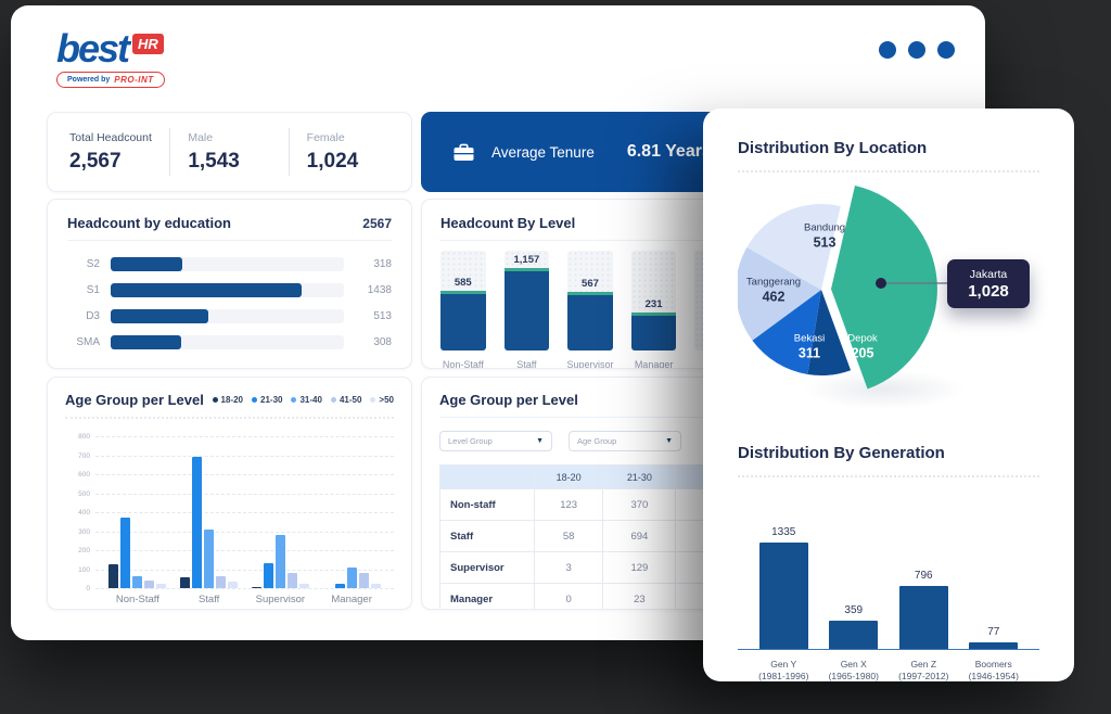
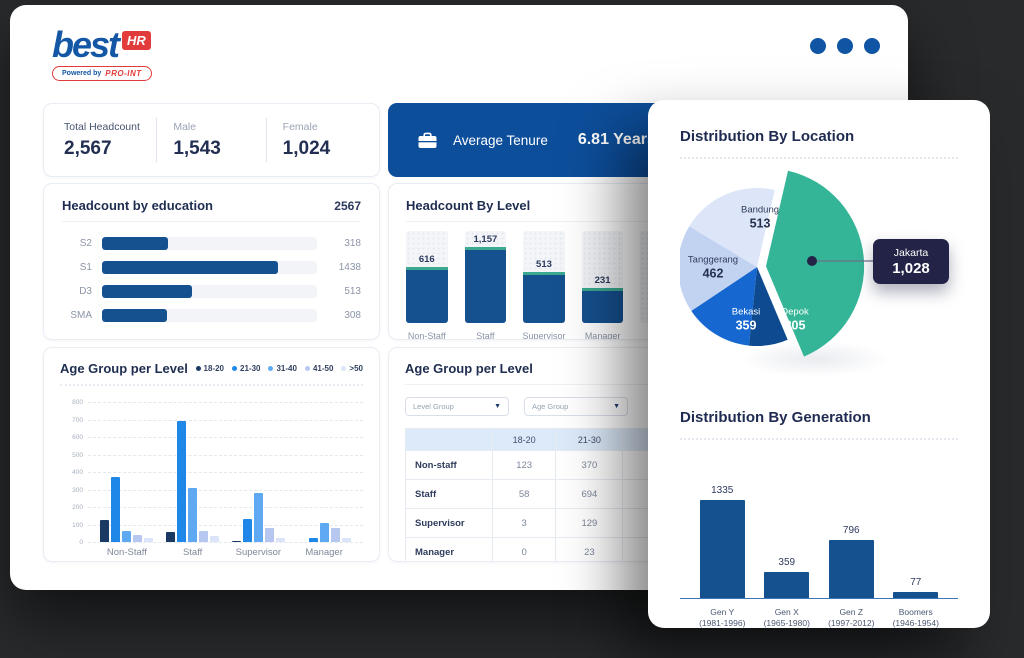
Headcount By Level/Non-Staff: 585 -> 616
Headcount By Level/Supervisor: 567 -> 513
Distribution By Location/Bekasi: 311 -> 359
